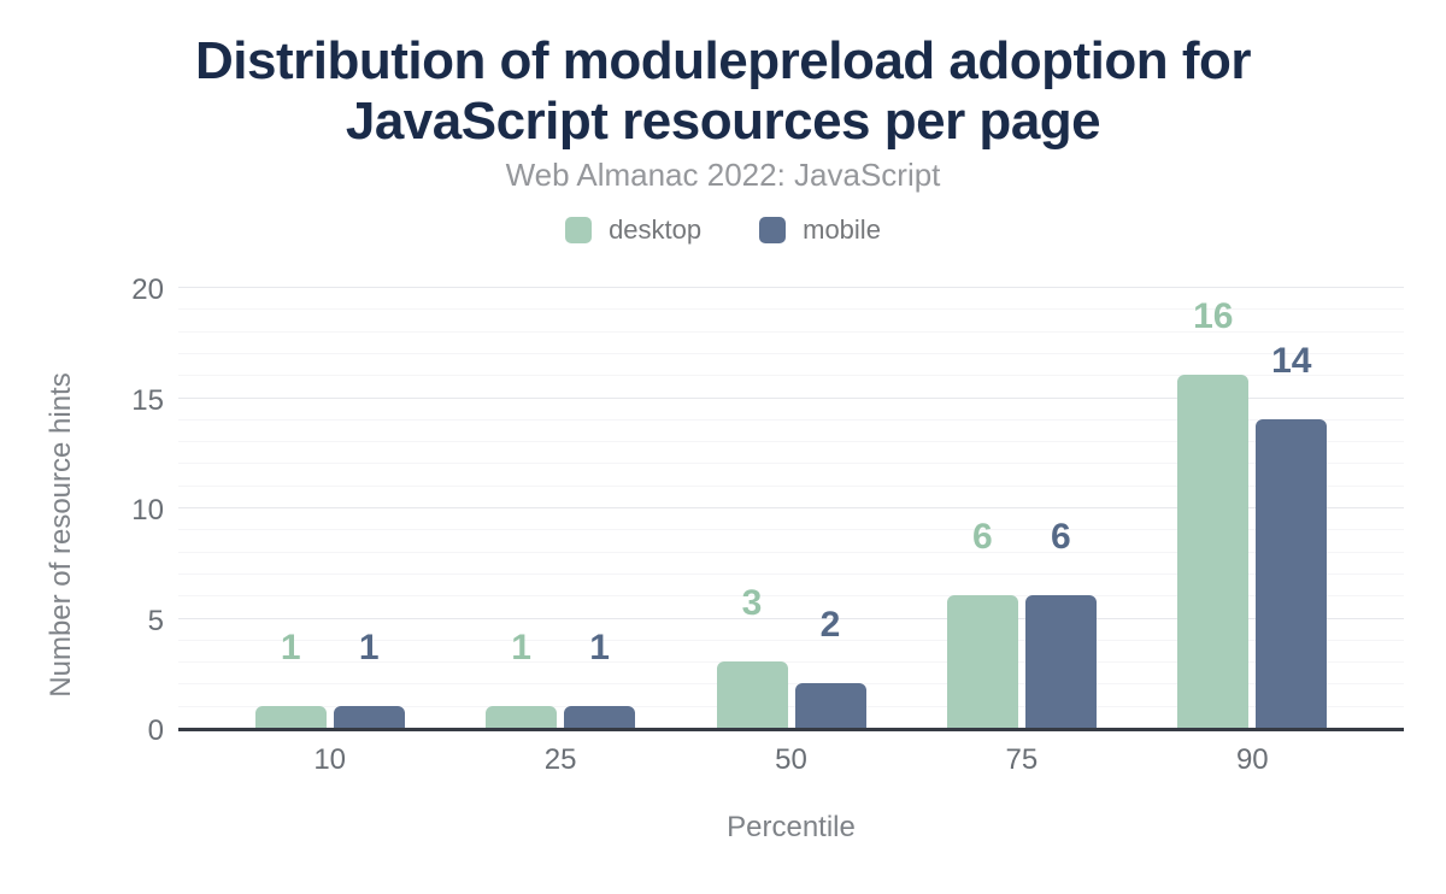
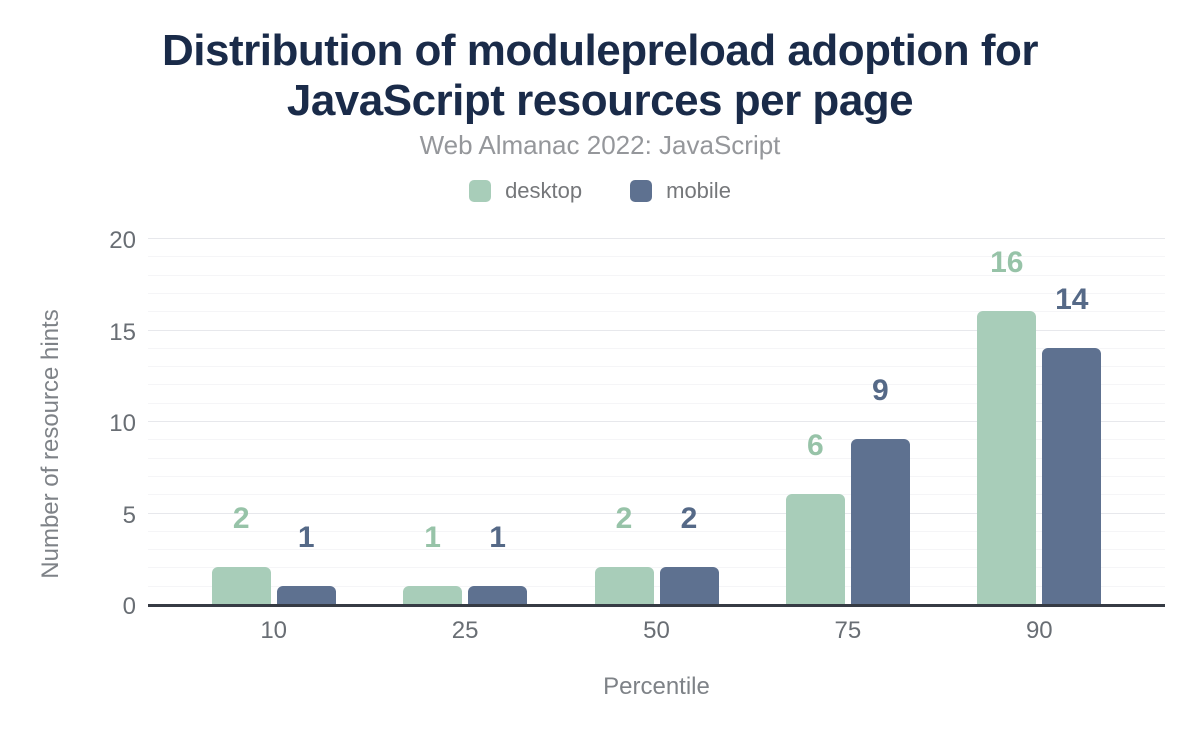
desktop/10: 1 -> 2
desktop/50: 3 -> 2
mobile/75: 6 -> 9
